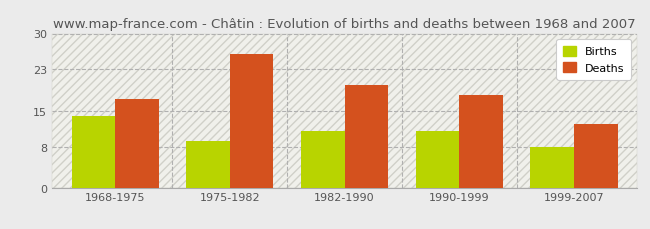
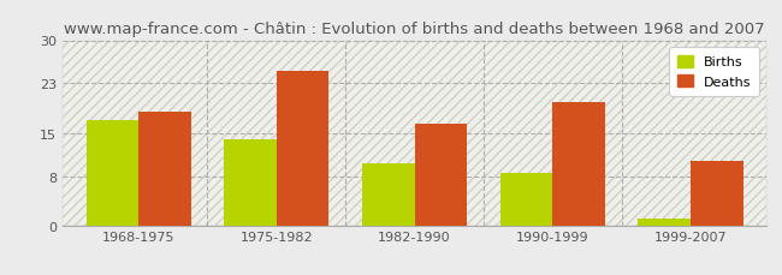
Births/1968-1975: 14.0 -> 17.0
Deaths/1968-1975: 17.2 -> 18.5
Births/1975-1982: 9.0 -> 14.0
Deaths/1975-1982: 26.0 -> 25.0
Births/1982-1990: 11.0 -> 10.0
Deaths/1982-1990: 20.0 -> 16.5
Births/1990-1999: 11.0 -> 8.5
Deaths/1990-1999: 18.0 -> 20.0
Births/1999-2007: 8.0 -> 1.0
Deaths/1999-2007: 12.4 -> 10.5
